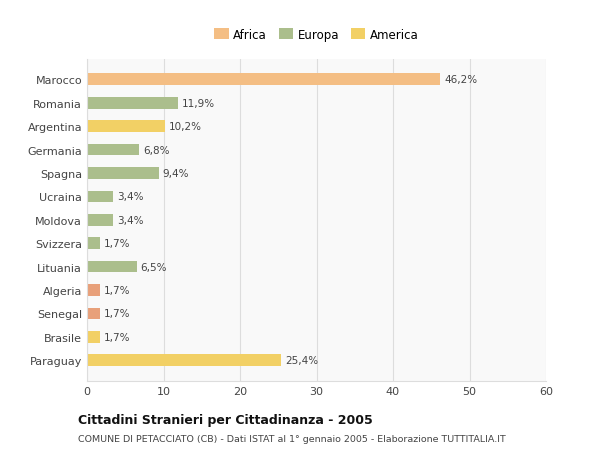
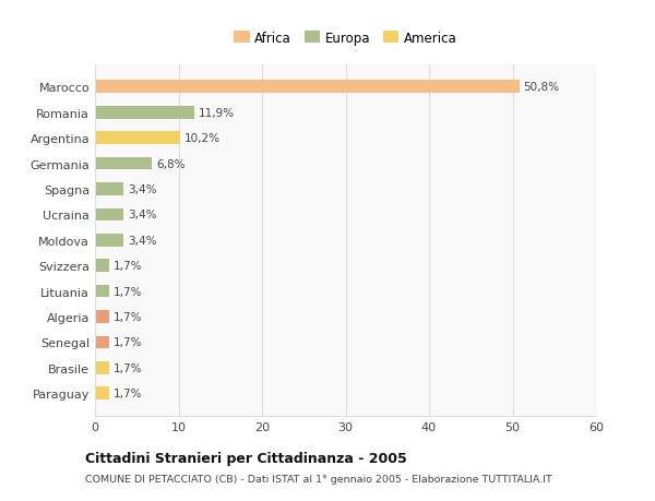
Marocco: 46,2% -> 50,8%
Spagna: 9,4% -> 3,4%
Lituania: 6,5% -> 1,7%
Paraguay: 25,4% -> 1,7%
